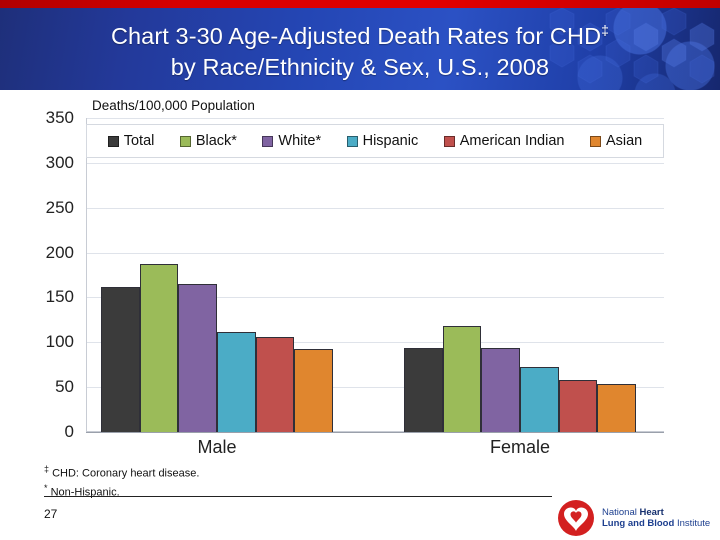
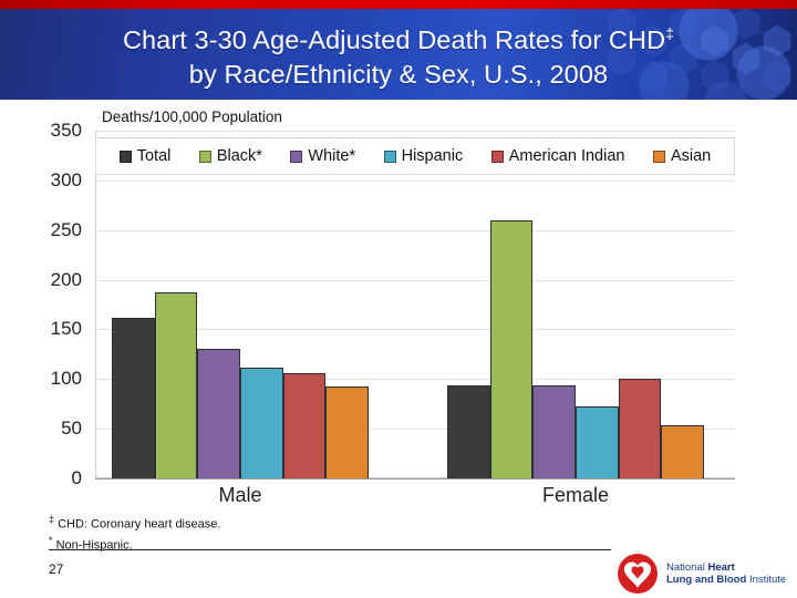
White*/Male: 160 -> 130
Black*/Female: 120 -> 260
American Indian/Female: 60 -> 100
